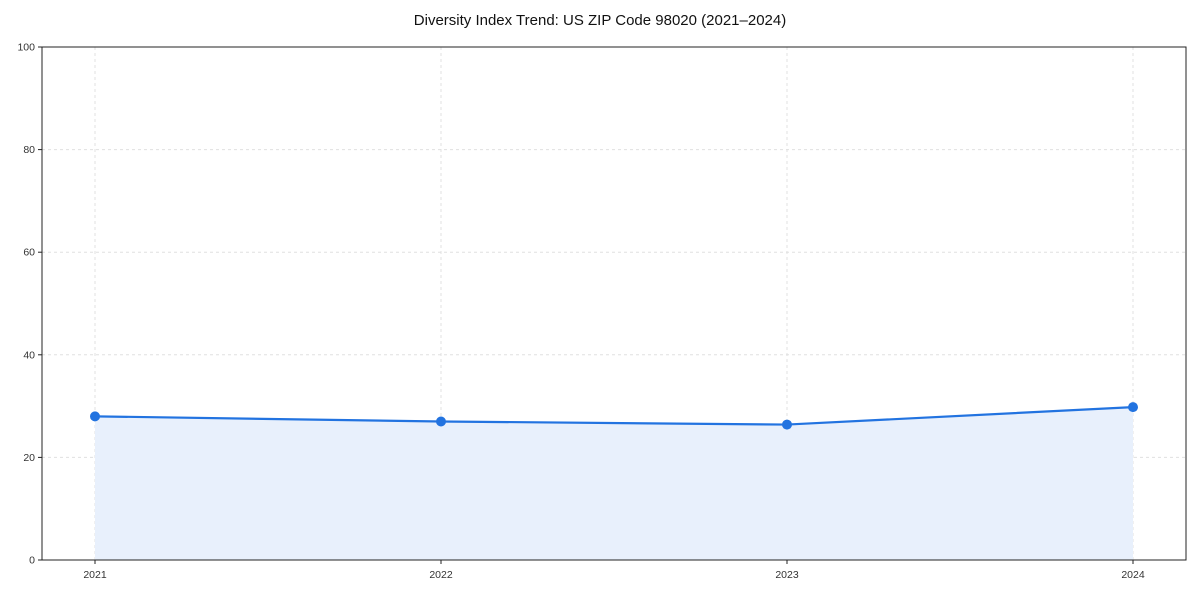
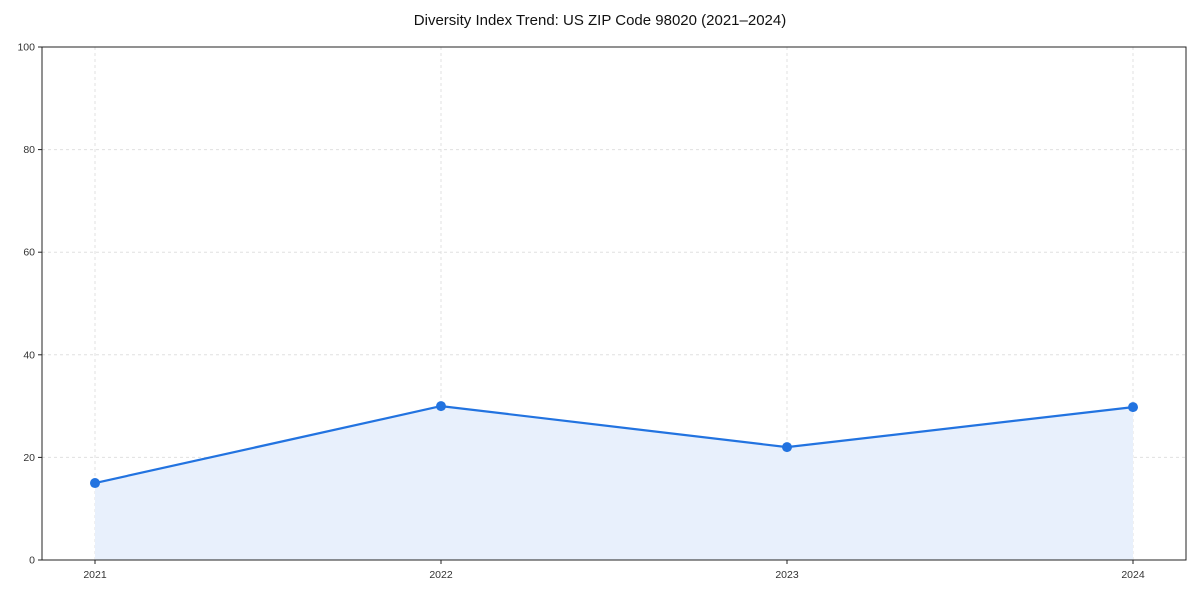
2021: 28 -> 15
2022: 27 -> 30
2023: 26 -> 22
